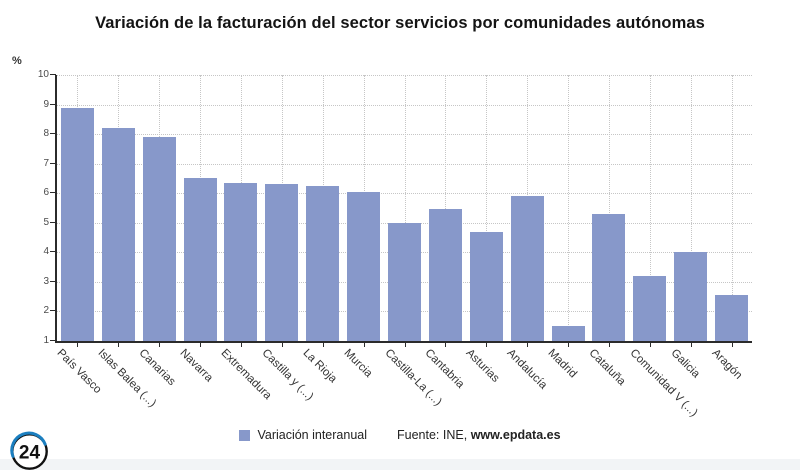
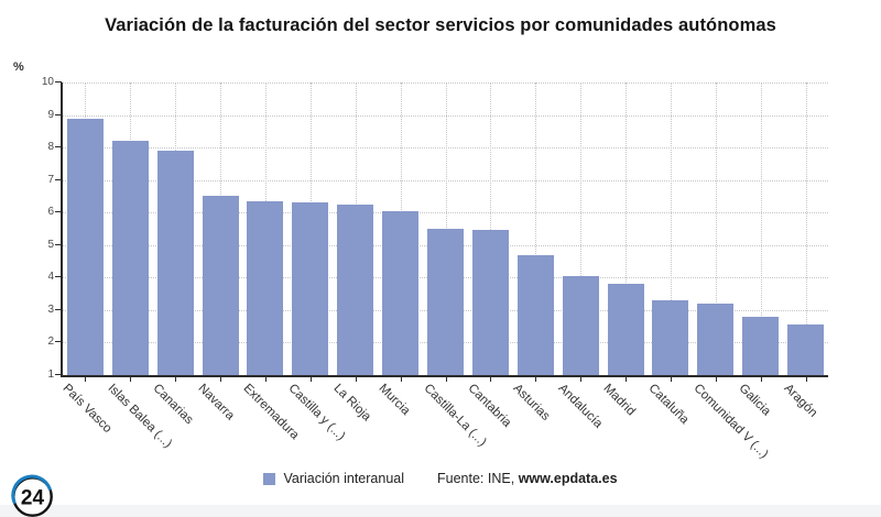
Castilla-La (...): 5.0 -> 5.5
Andalucía: 5.9 -> 4.0
Madrid: 1.5 -> 3.8
Cataluña: 5.3 -> 3.3
Galicia: 4.0 -> 2.8
